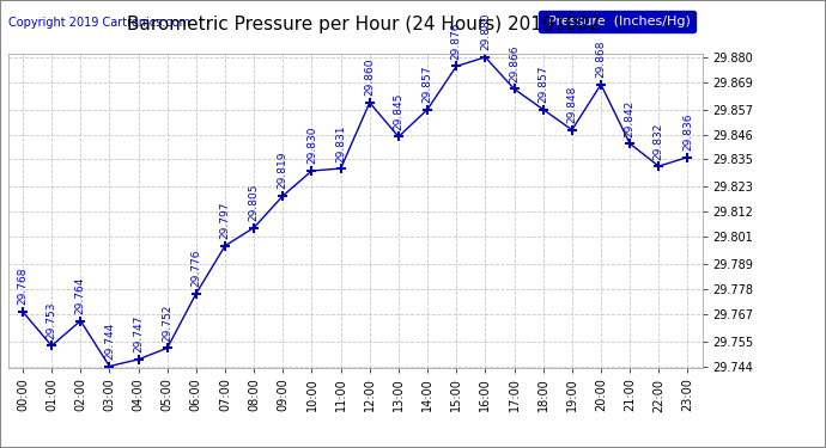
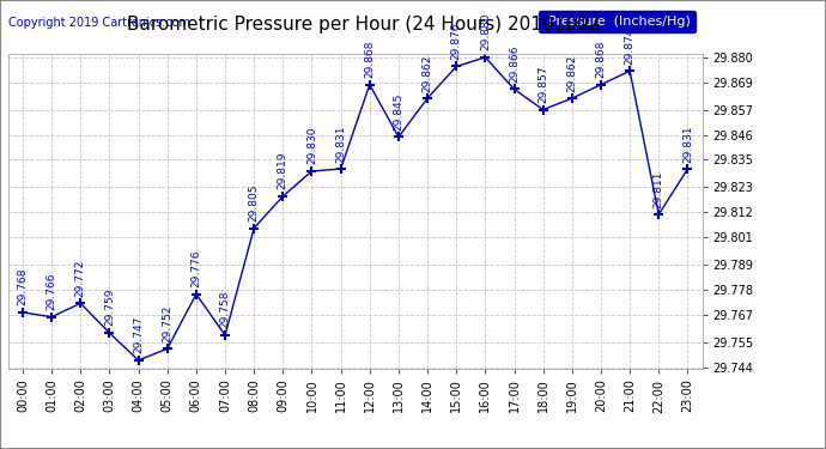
01:00: 29.753 -> 29.766
02:00: 29.764 -> 29.772
03:00: 29.744 -> 29.759
07:00: 29.797 -> 29.758
12:00: 29.860 -> 29.868
14:00: 29.857 -> 29.862
19:00: 29.848 -> 29.862
21:00: 29.842 -> 29.874
22:00: 29.832 -> 29.811
23:00: 29.836 -> 29.831
